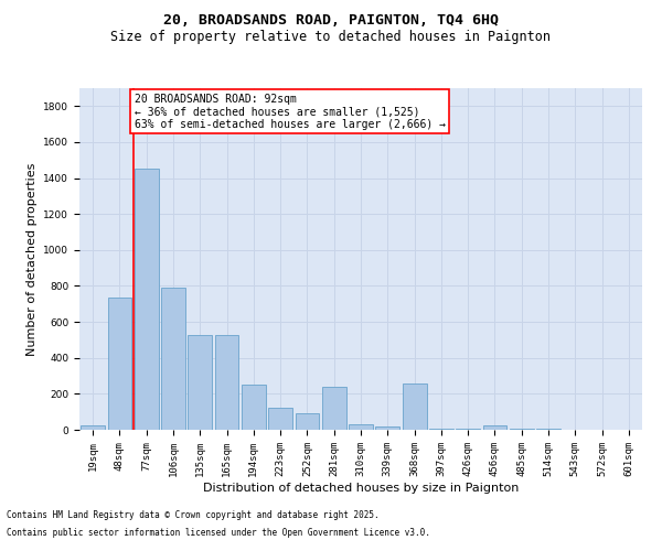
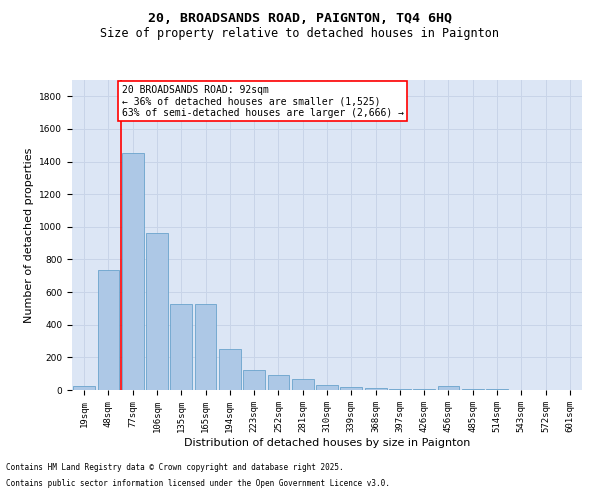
106sqm: 790 -> 960
281sqm: 240 -> 60
368sqm: 260 -> 10
